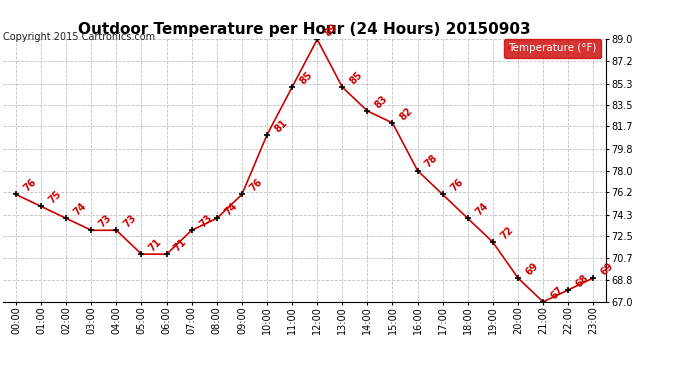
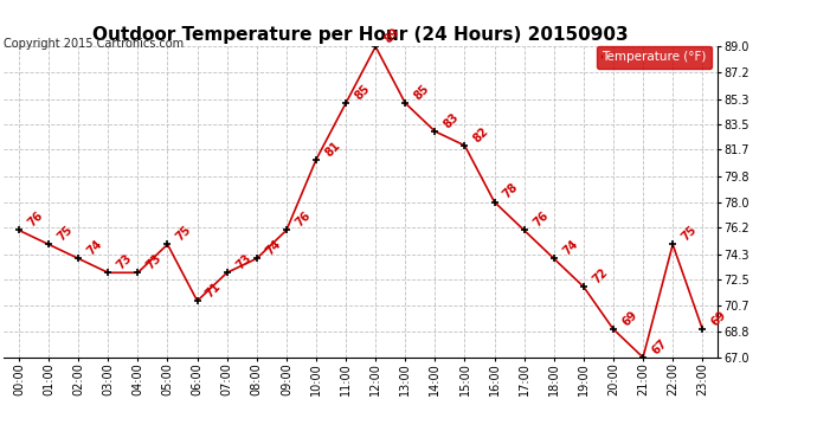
05:00: 71 -> 75
22:00: 68 -> 75
